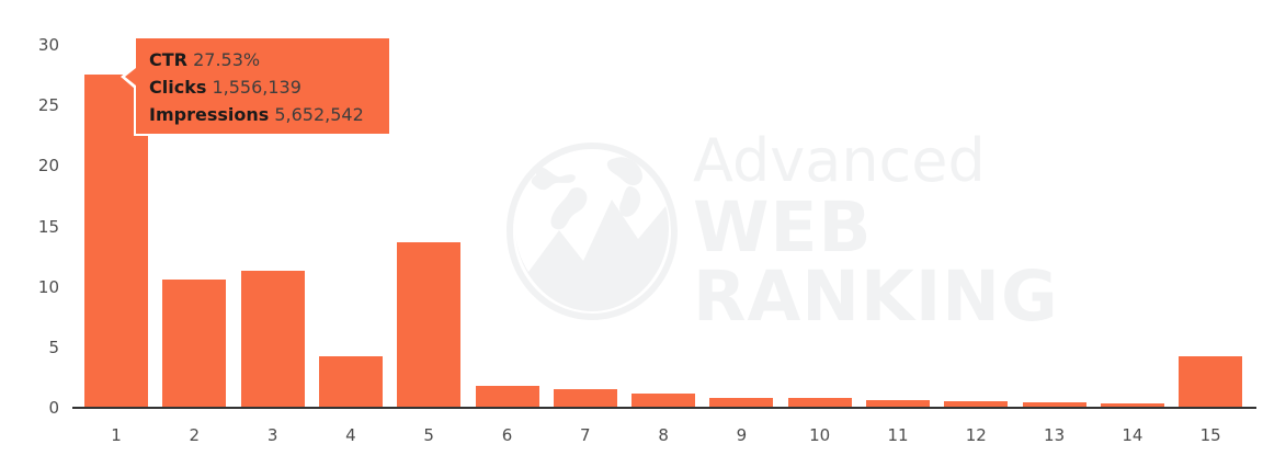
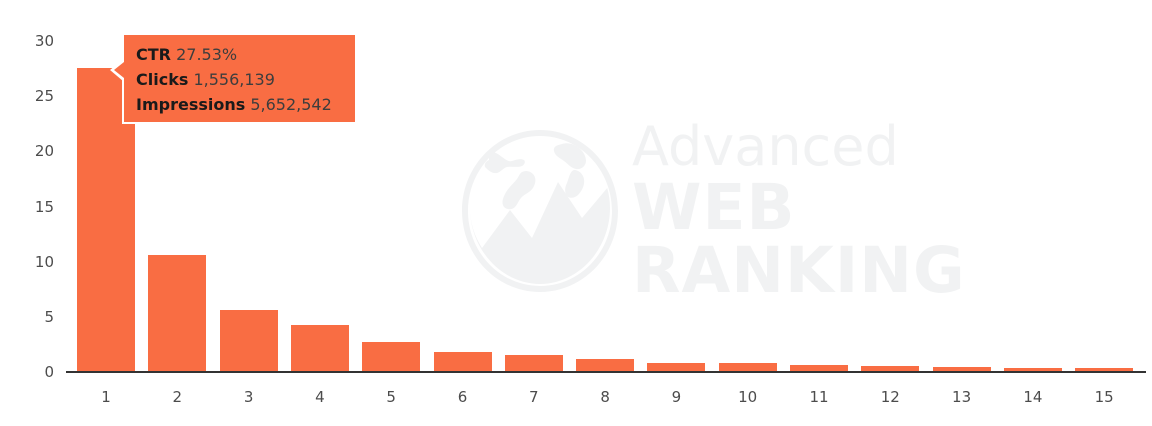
3: 11.3 -> 5.6
5: 13.7 -> 2.7
15: 4.3 -> 0.4
